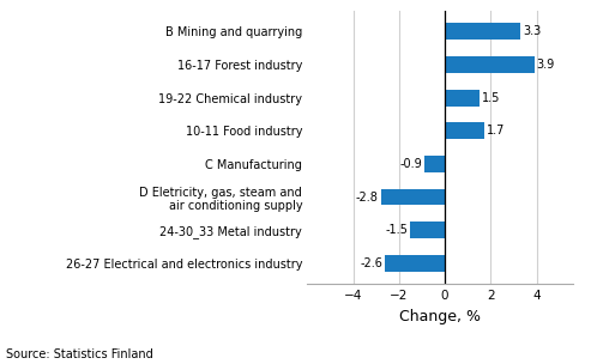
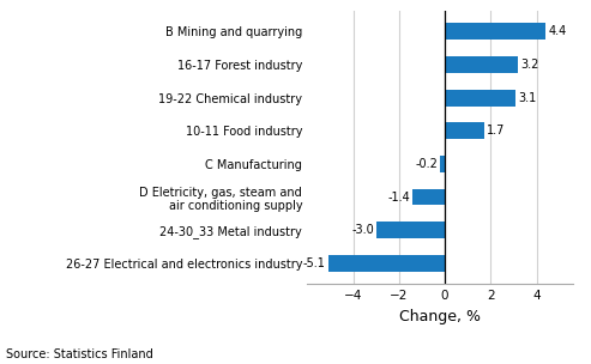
B Mining and quarrying: 3.3 -> 4.4
16-17 Forest industry: 3.9 -> 3.2
19-22 Chemical industry: 1.5 -> 3.1
C Manufacturing: -0.9 -> -0.2
D Eletricity, gas, steam and air conditioning supply: -2.8 -> -1.4
24-30_33 Metal industry: -1.5 -> -3.0
26-27 Electrical and electronics industry: -2.6 -> -5.1
